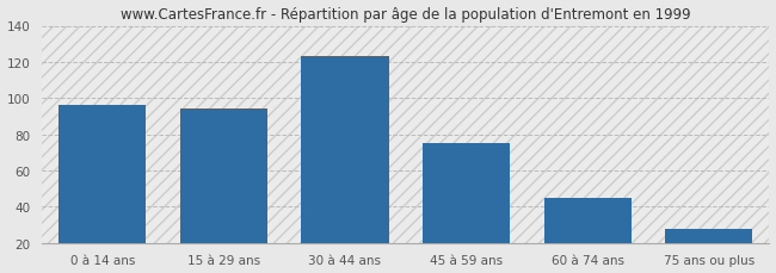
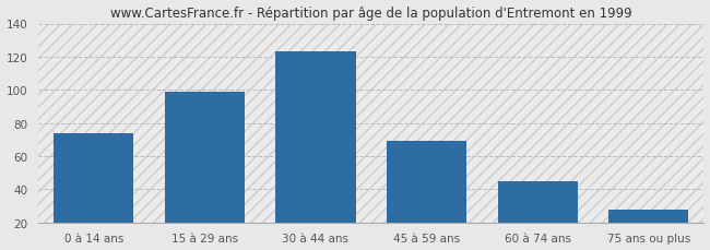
0 à 14 ans: 96 -> 74
15 à 29 ans: 94 -> 99
45 à 59 ans: 75 -> 69
